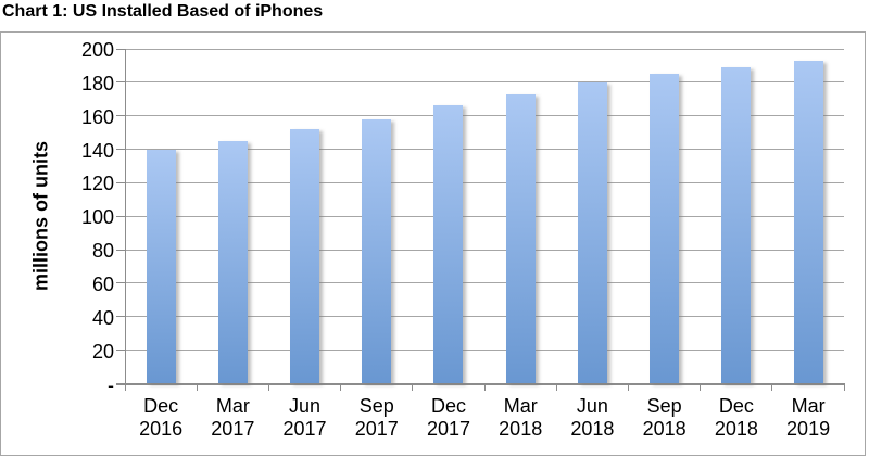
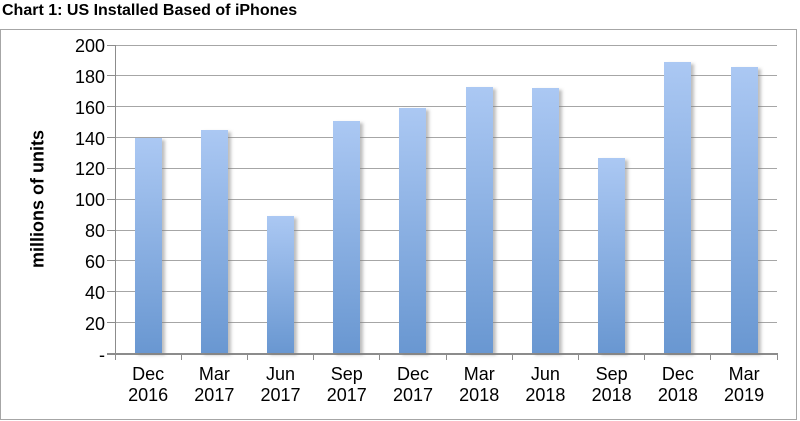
Jun 2017: 152 -> 89
Sep 2017: 158 -> 151
Dec 2017: 166 -> 159
Jun 2018: 180 -> 172
Sep 2018: 185 -> 127
Mar 2019: 193 -> 186
